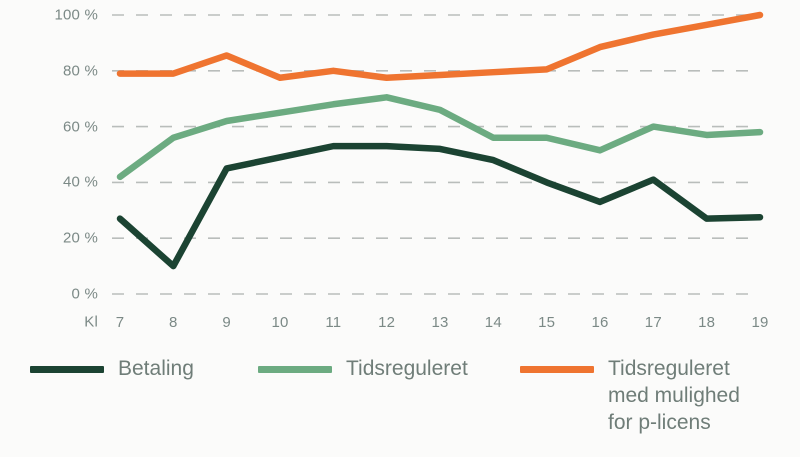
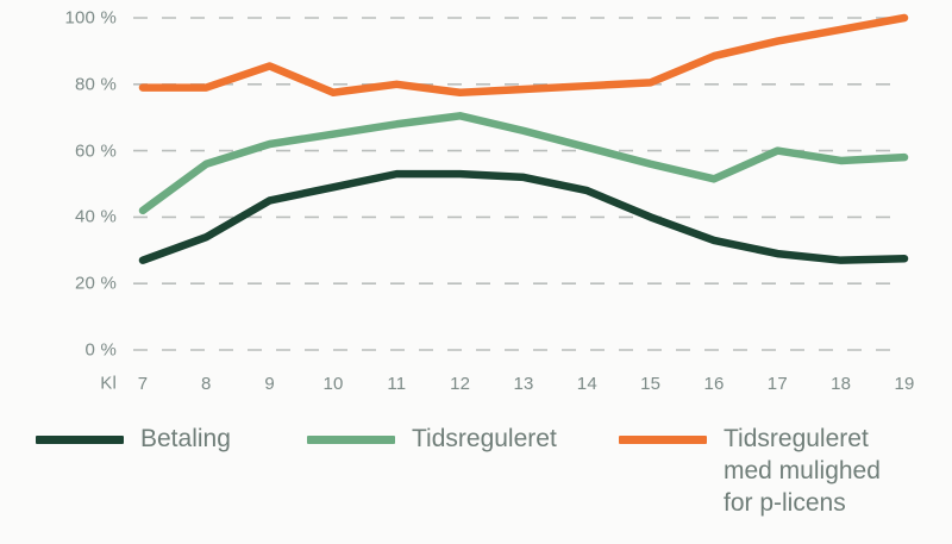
Betaling/8: 10% -> 34%
Tidsreguleret/14: 56% -> 61%
Betaling/17: 41% -> 29%
